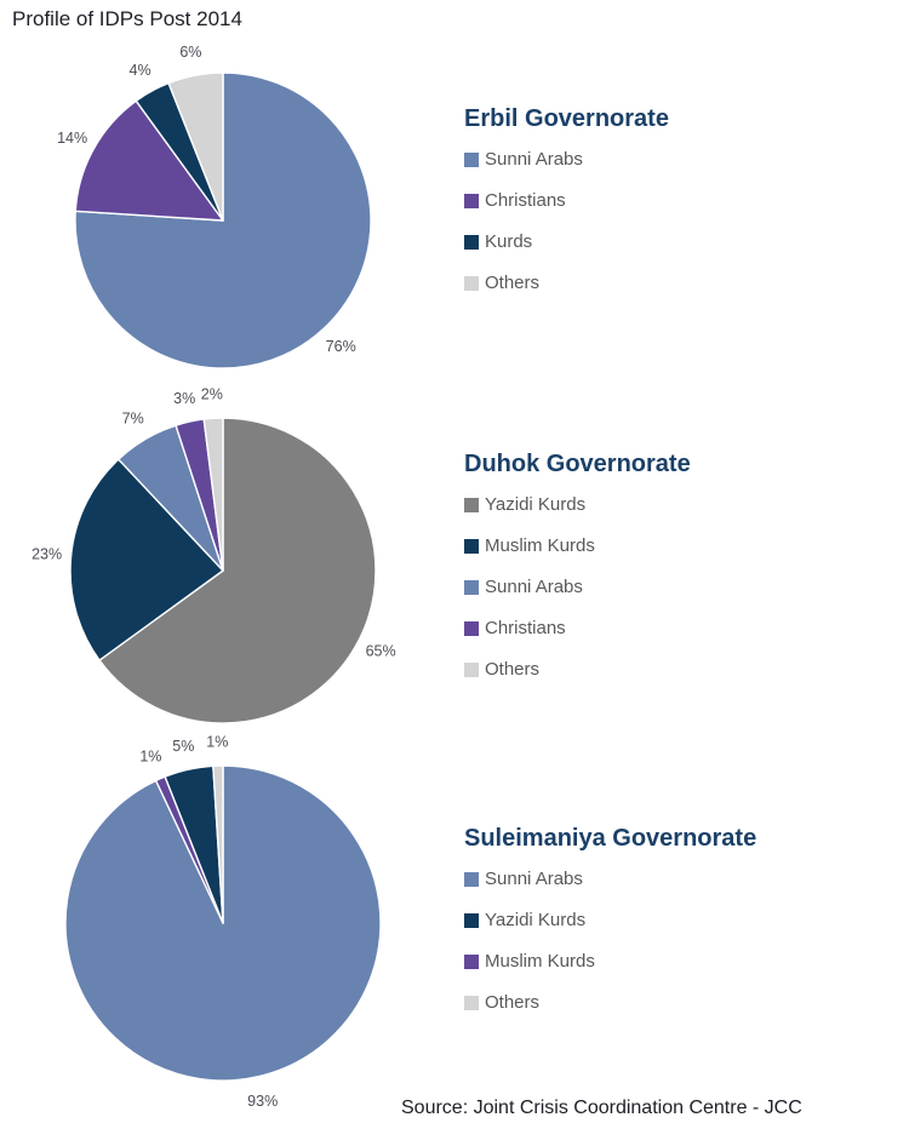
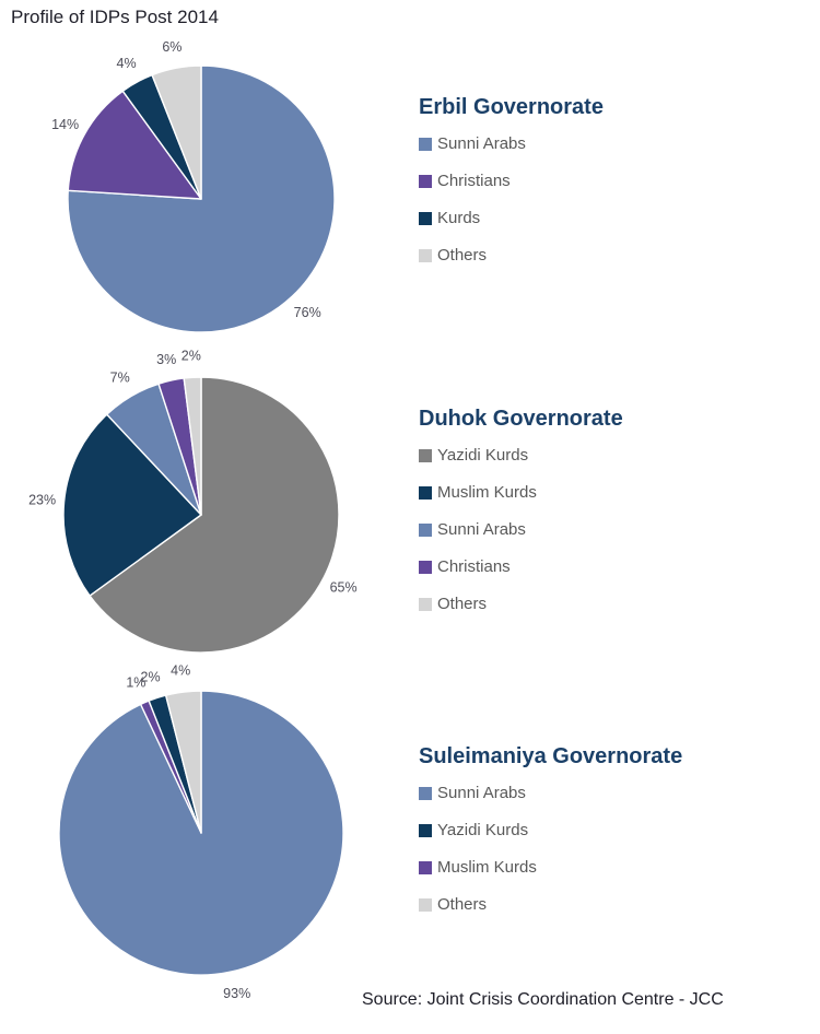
Suleimaniya Governorate/Yazidi Kurds: 5% -> 2%
Suleimaniya Governorate/Others: 1% -> 4%
